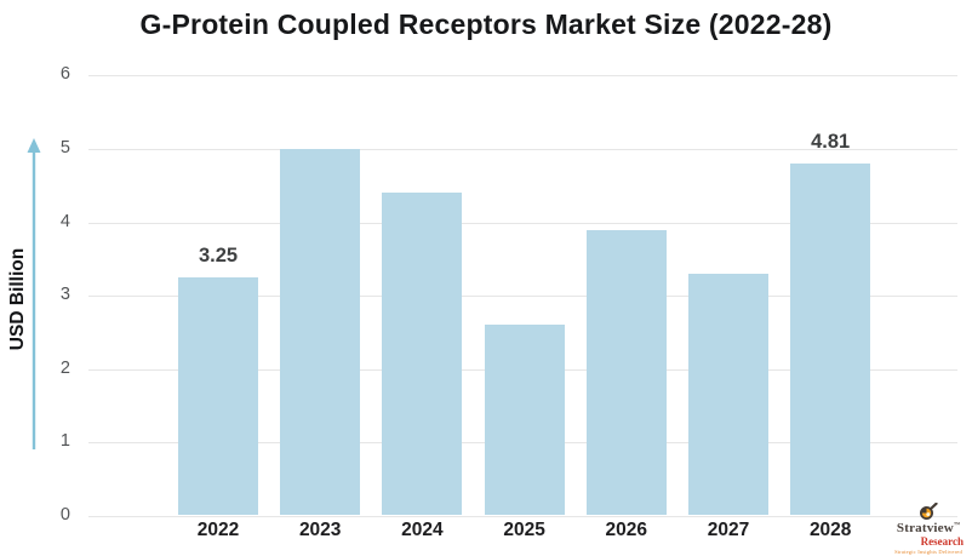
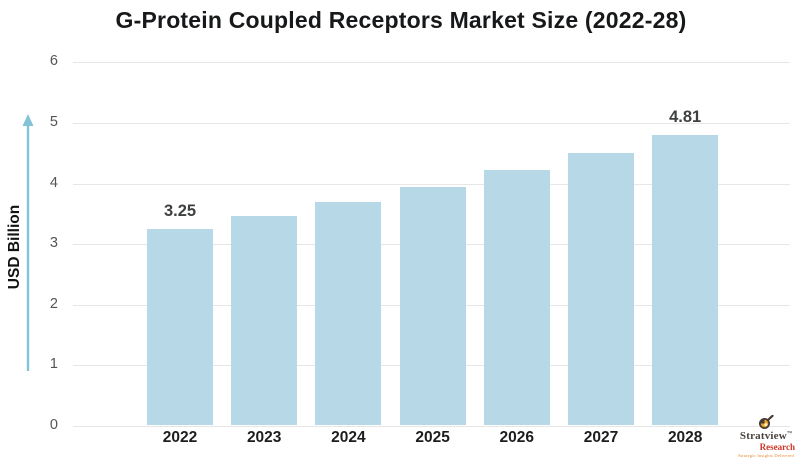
2023: 5.0 -> 3.5
2024: 4.4 -> 3.7
2025: 2.6 -> 4.0
2026: 3.9 -> 4.2
2027: 3.3 -> 4.5
